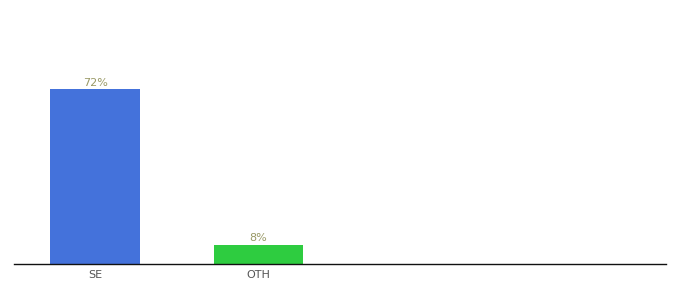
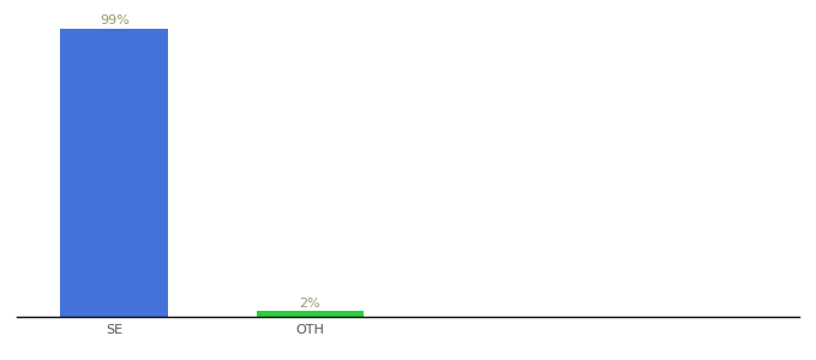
SE: 72% -> 99%
OTH: 8% -> 2%
